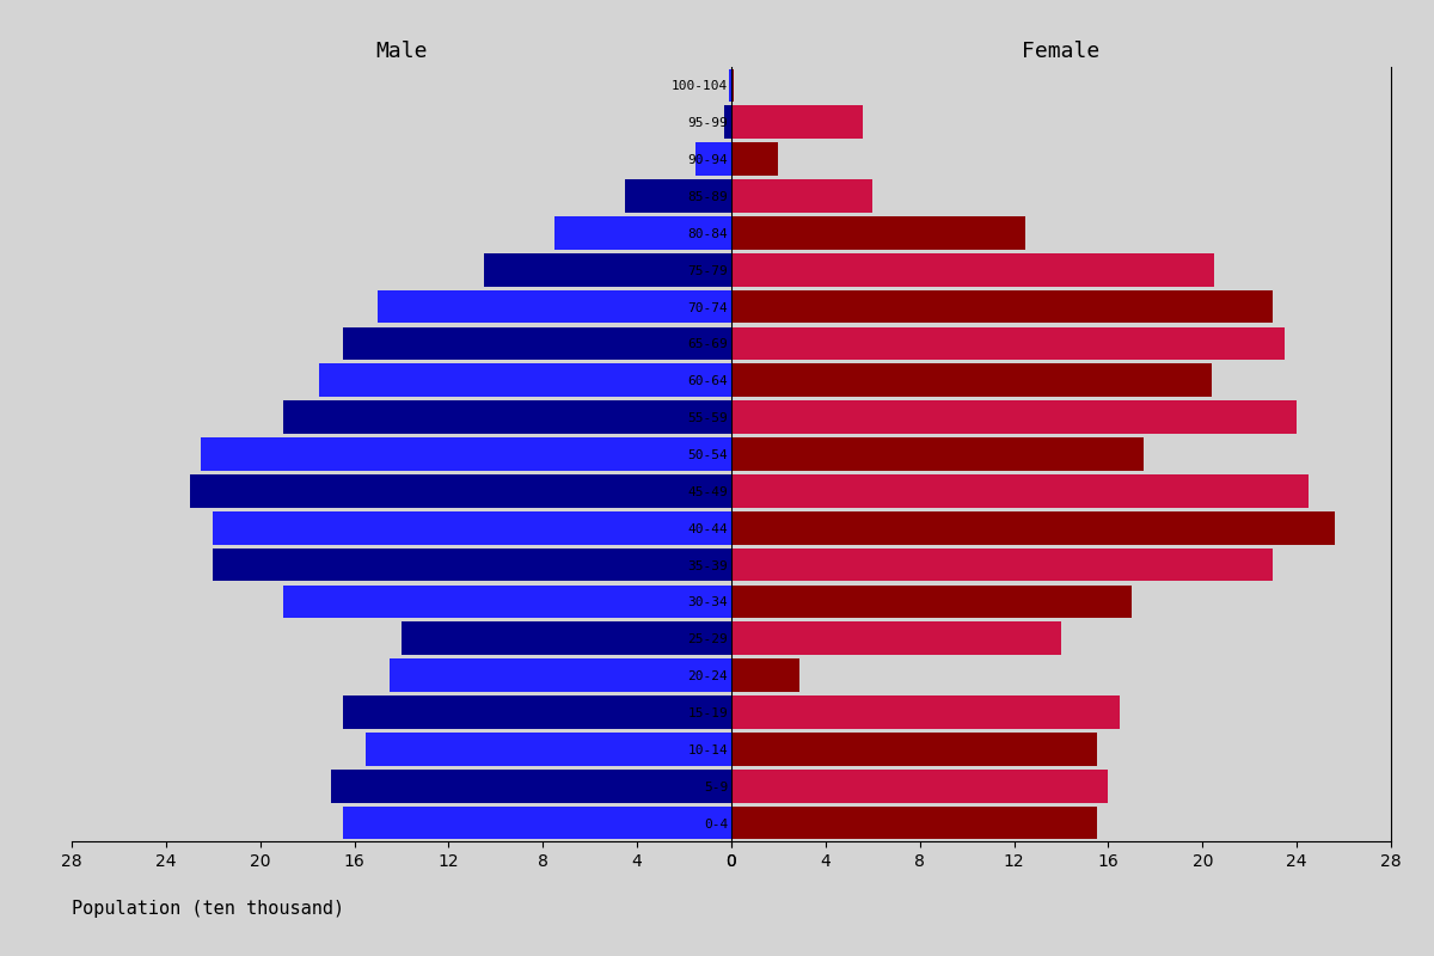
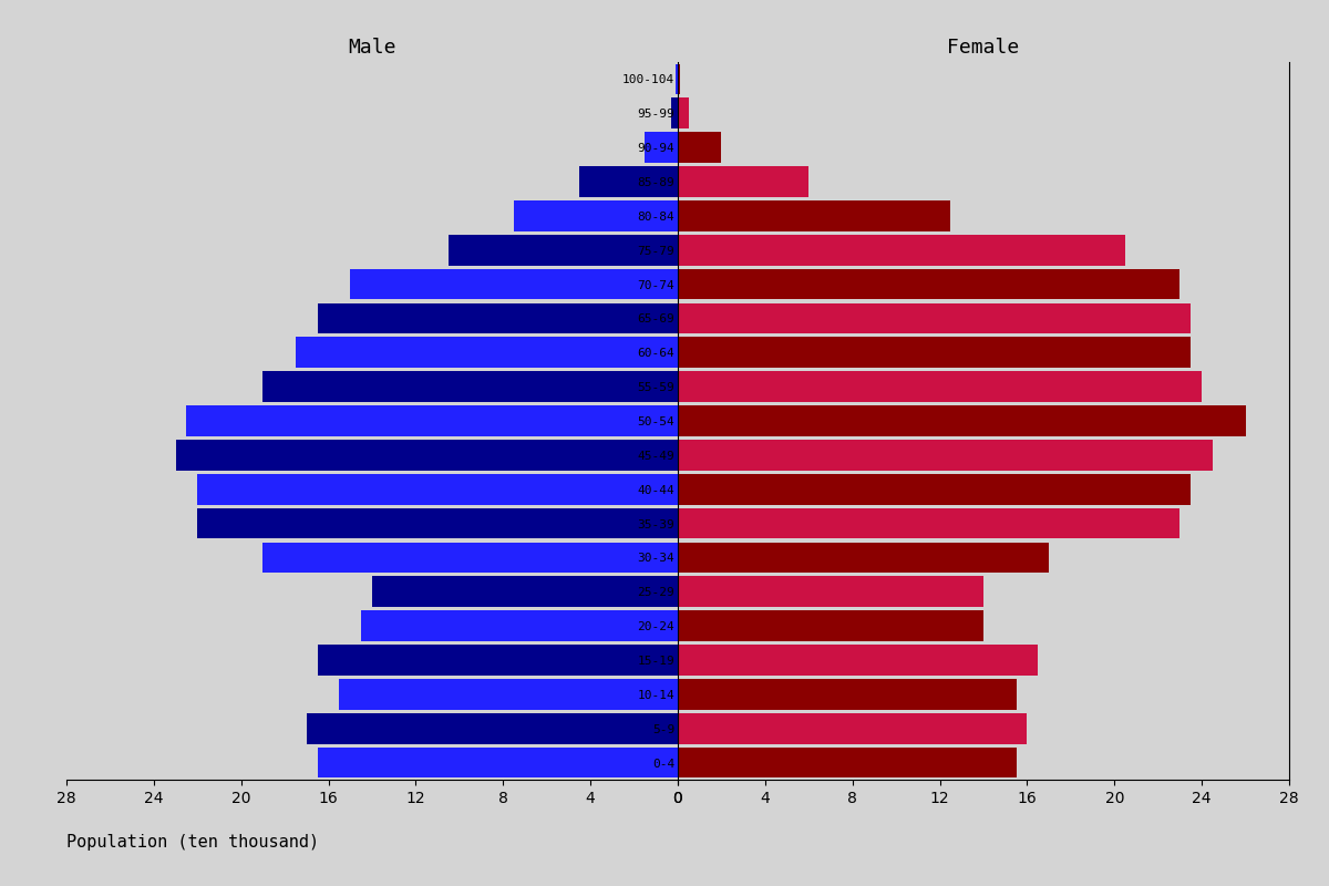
Female/95-99: 5.6 -> 0.5
Female/60-64: 20.4 -> 23.5
Female/50-54: 17.5 -> 26.0
Female/40-44: 25.6 -> 23.5
Female/20-24: 2.9 -> 14.0
